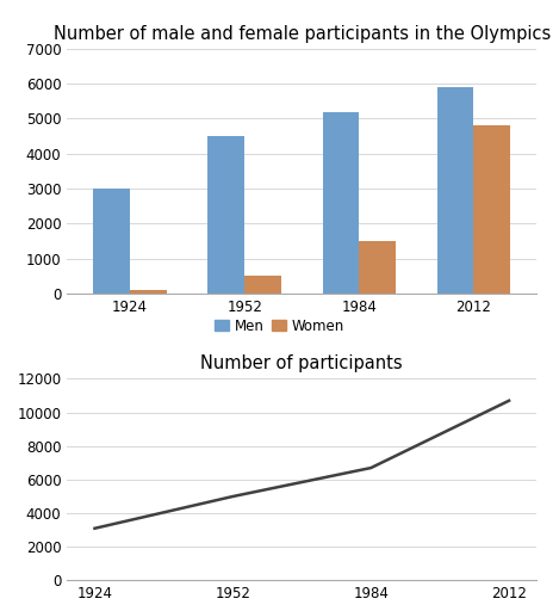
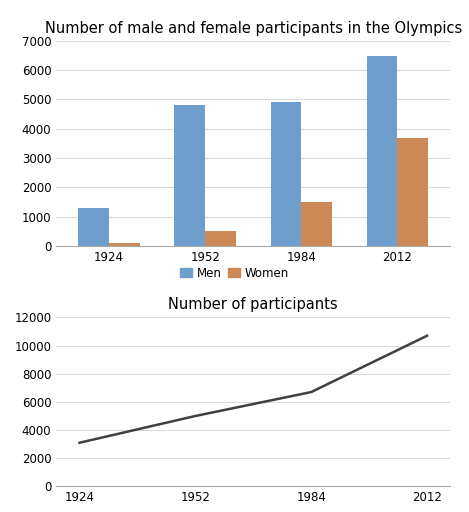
Number of male and female participants in the Olympics/Men/1924: 3000 -> 1300
Number of male and female participants in the Olympics/Men/1952: 4500 -> 4800
Number of male and female participants in the Olympics/Men/1984: 5200 -> 4900
Number of male and female participants in the Olympics/Men/2012: 5900 -> 6500
Number of male and female participants in the Olympics/Women/2012: 4800 -> 3700
